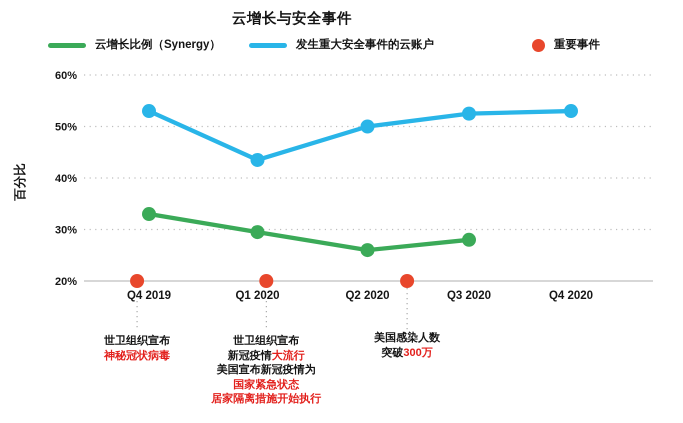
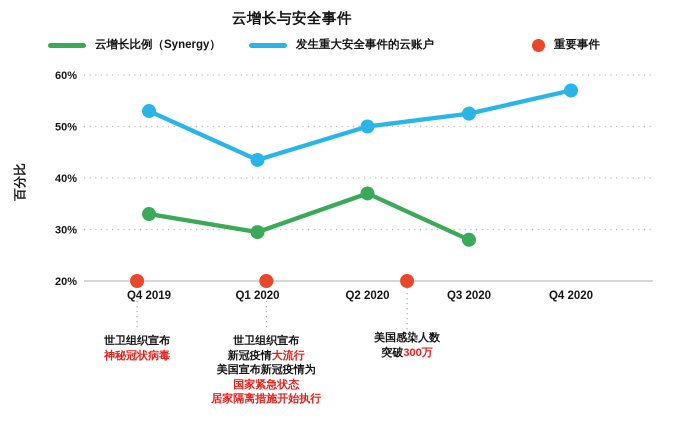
云增长比例（Synergy）/Q2 2020: 26% -> 37%
发生重大安全事件的云账户/Q4 2020: 53% -> 57%
